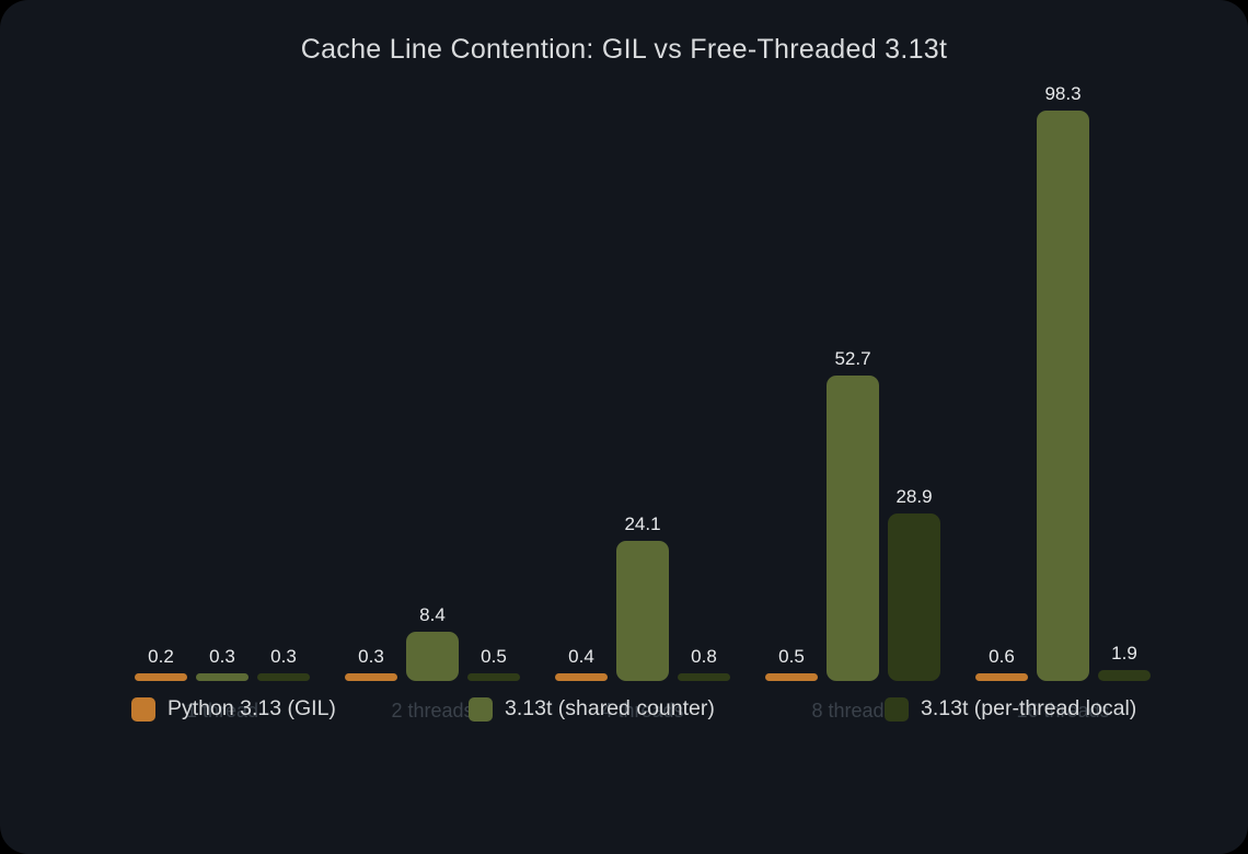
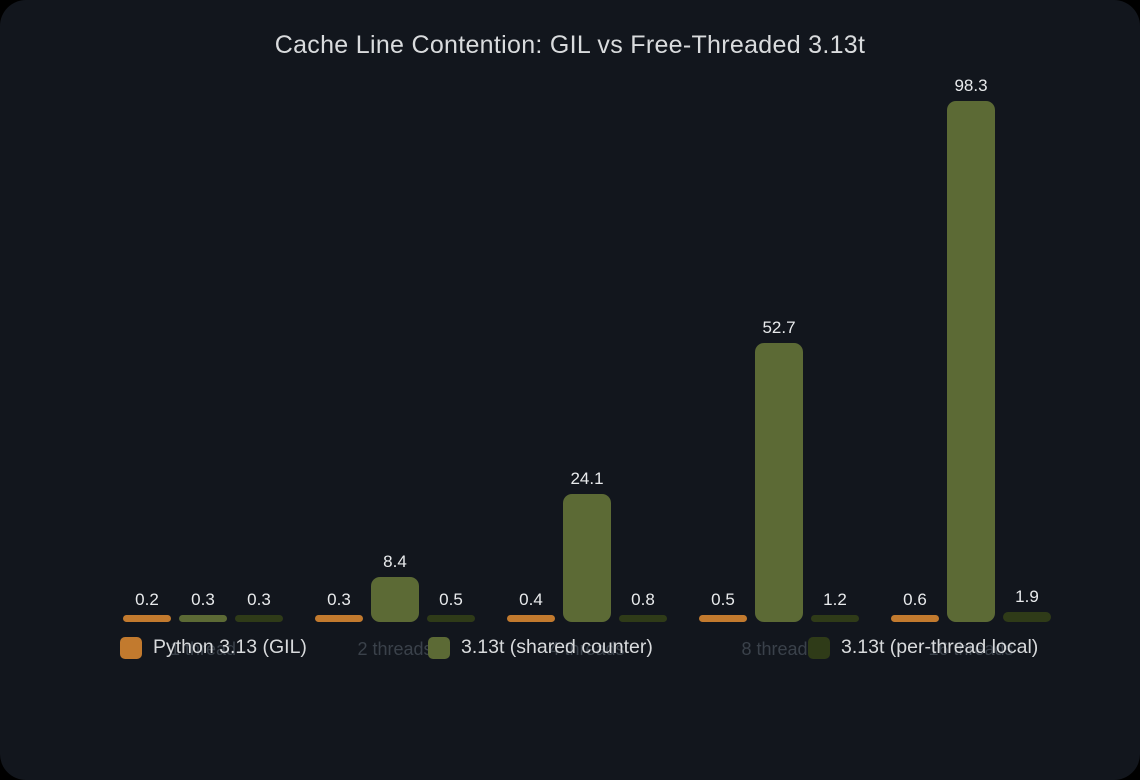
3.13t (per-thread local)/8 threads: 28.9 -> 1.2
